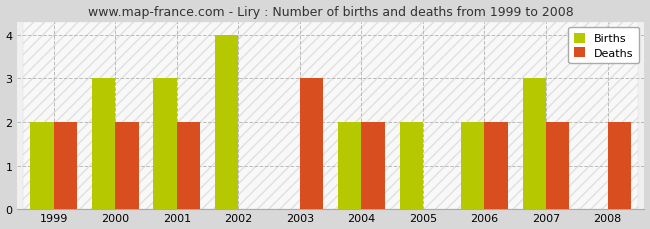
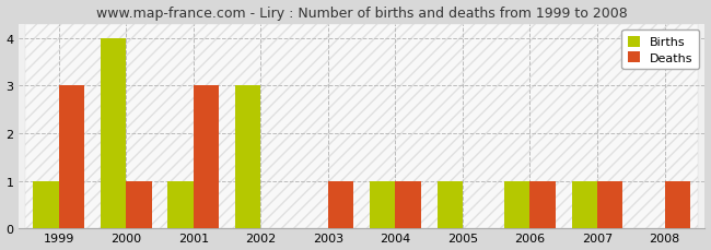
Births/1999: 2 -> 1
Deaths/1999: 2 -> 3
Births/2000: 3 -> 4
Deaths/2000: 2 -> 1
Births/2001: 3 -> 1
Deaths/2001: 2 -> 3
Births/2002: 4 -> 3
Deaths/2003: 3 -> 1
Births/2004: 2 -> 1
Deaths/2004: 2 -> 1
Births/2005: 2 -> 1
Births/2006: 2 -> 1
Deaths/2006: 2 -> 1
Births/2007: 3 -> 1
Deaths/2007: 2 -> 1
Deaths/2008: 2 -> 1
